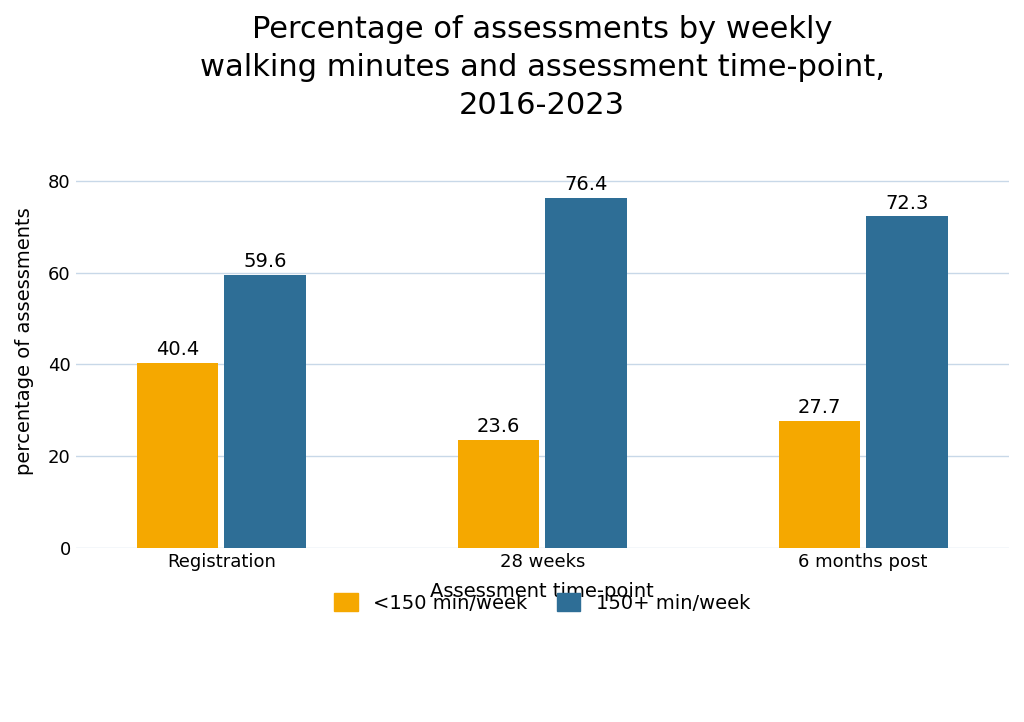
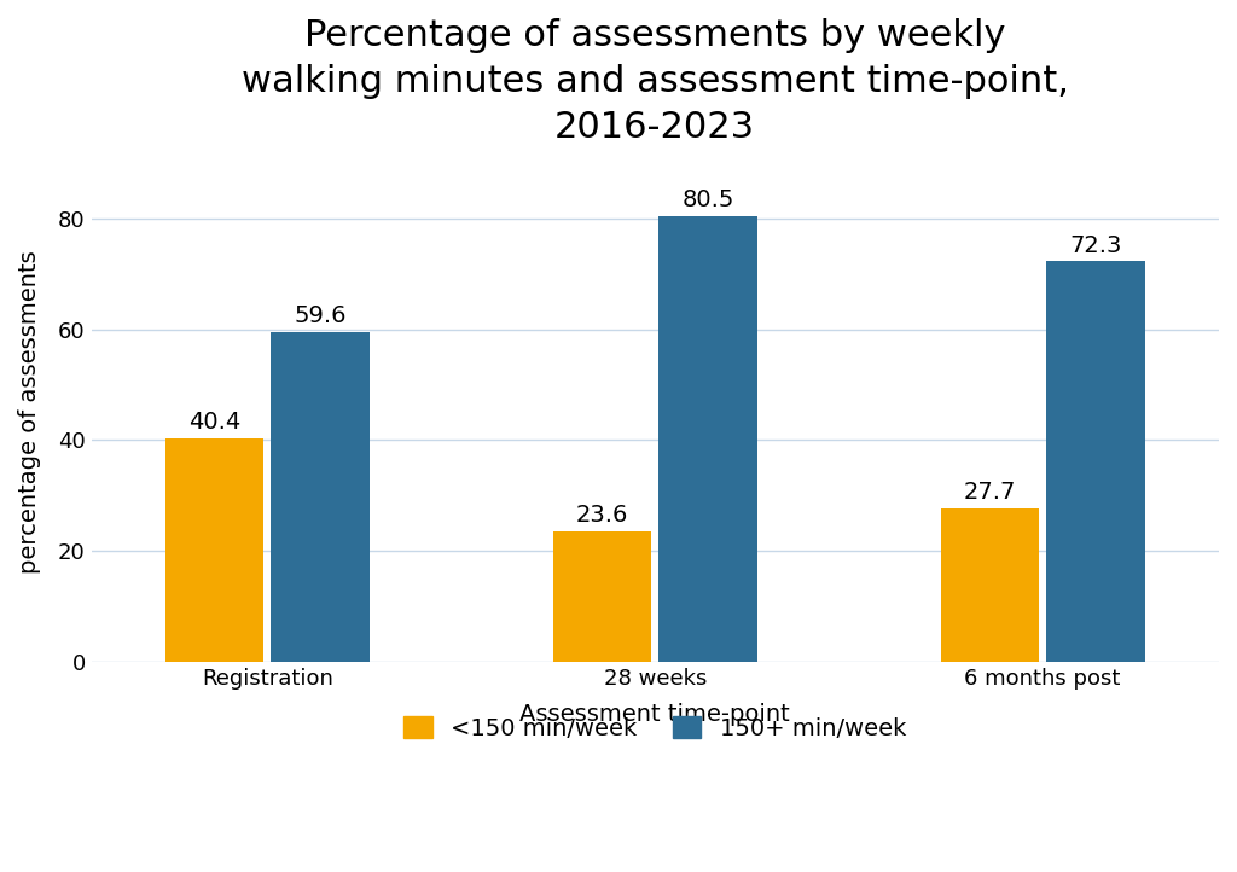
150+ min/week/28 weeks: 76.4 -> 80.5
